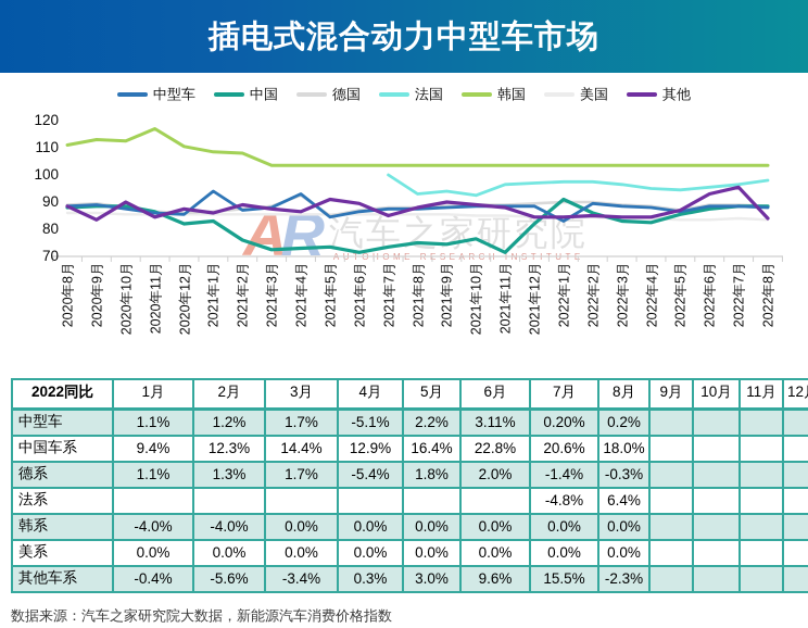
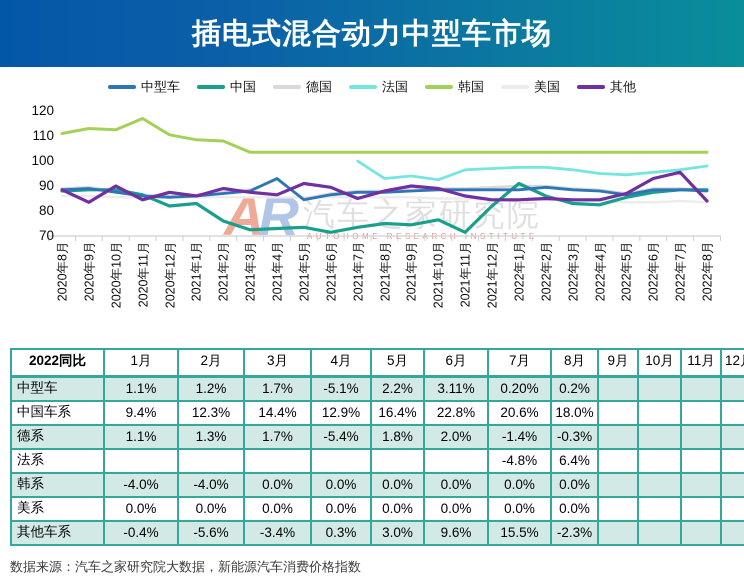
中型车/2021年1月: 94 -> 86
其他/2021年11月: 88 -> 86
中型车/2022年1月: 83 -> 88
